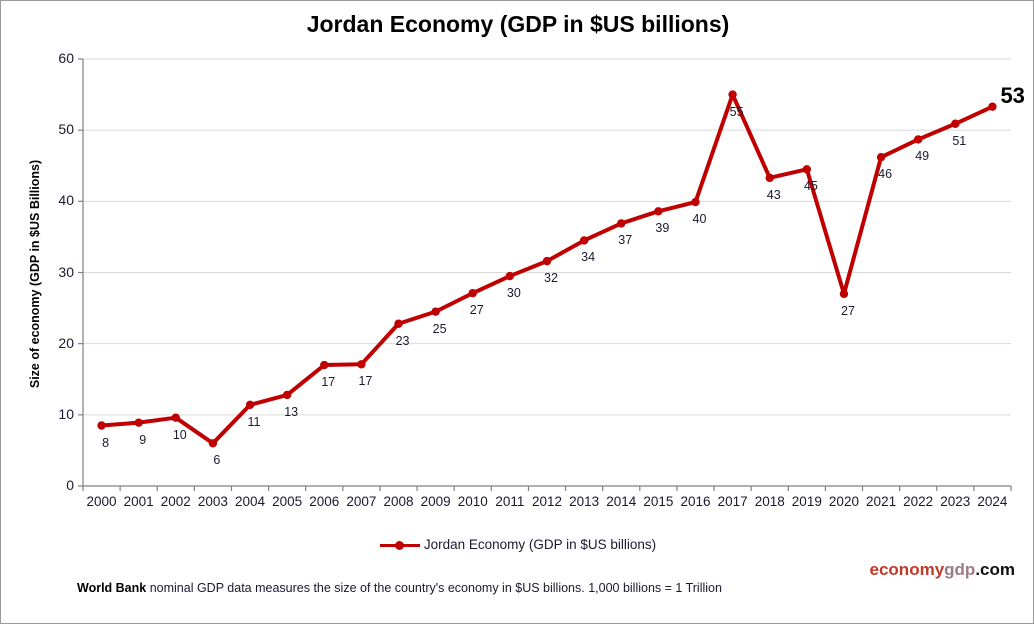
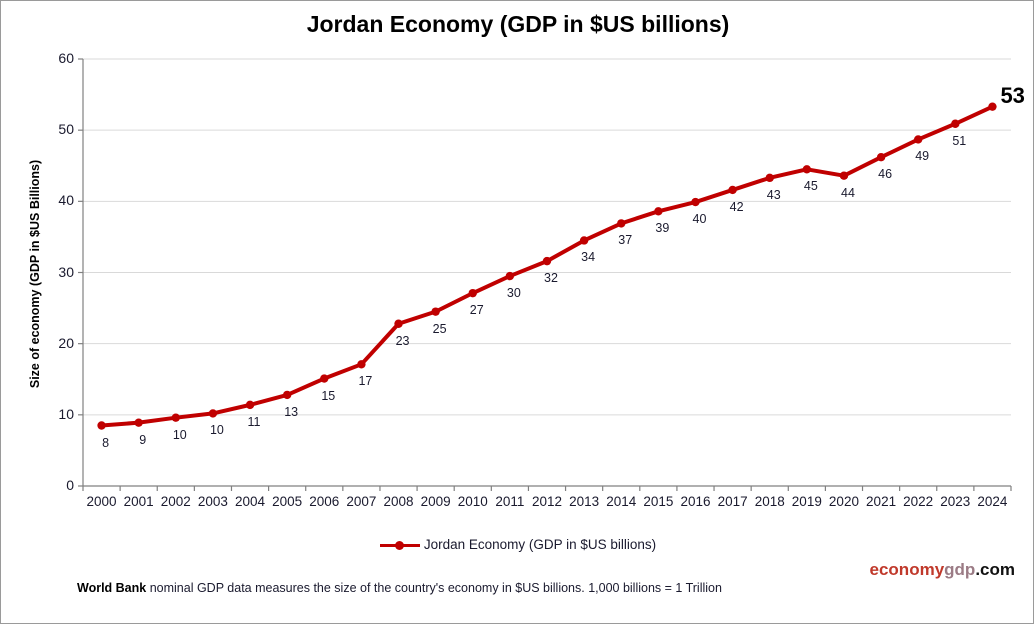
2003: 6 -> 10
2006: 17 -> 15
2017: 55 -> 42
2020: 27 -> 44
